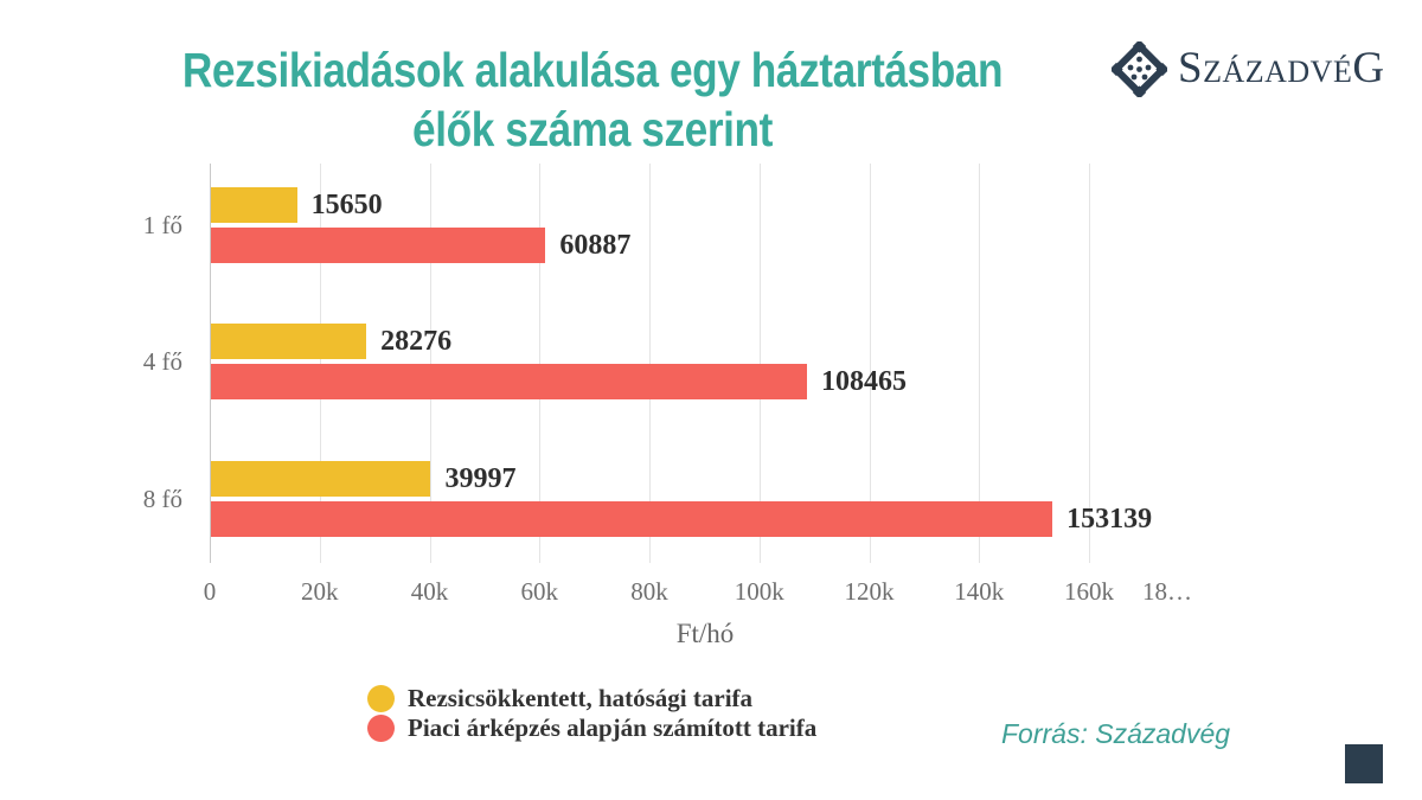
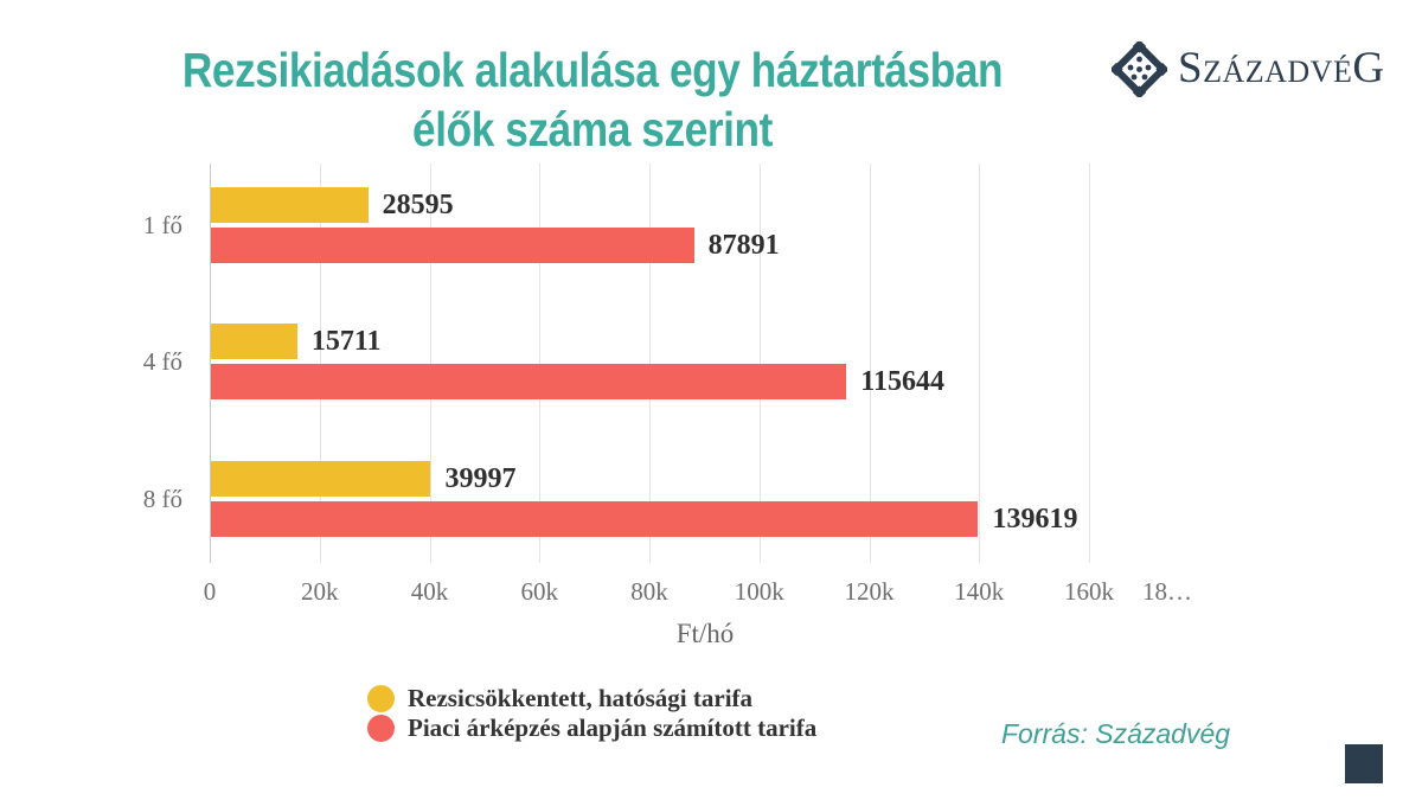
Rezsicsökkentett, hatósági tarifa/1 fő: 15650 -> 28595
Piaci árképzés alapján számított tarifa/1 fő: 60887 -> 87891
Rezsicsökkentett, hatósági tarifa/4 fő: 28276 -> 15711
Piaci árképzés alapján számított tarifa/4 fő: 108465 -> 115644
Piaci árképzés alapján számított tarifa/8 fő: 153139 -> 139619
